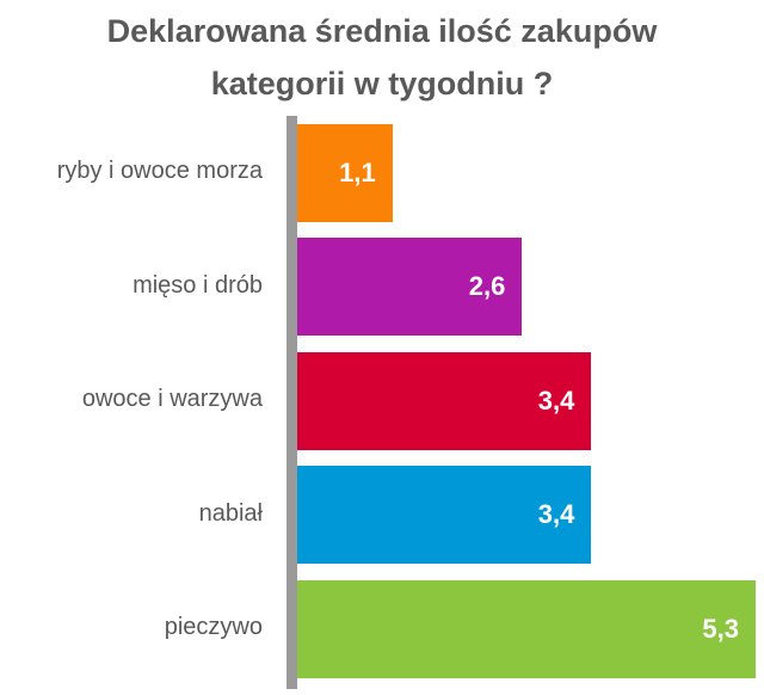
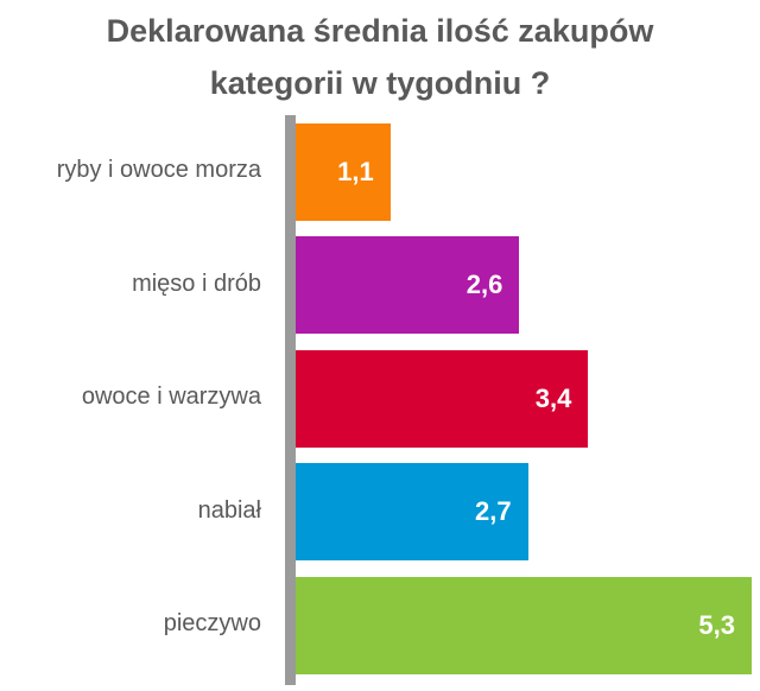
nabiał: 3,4 -> 2,7
